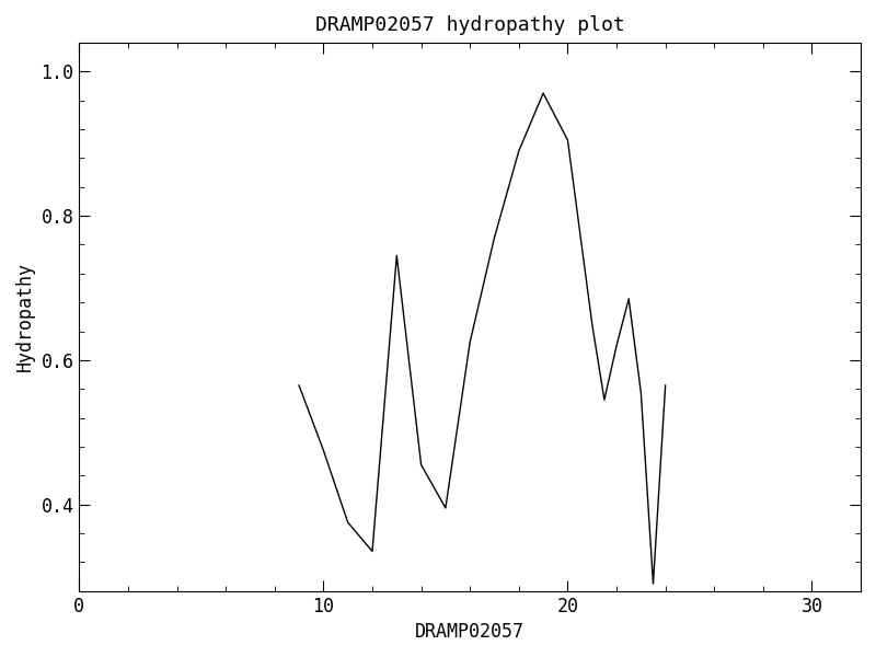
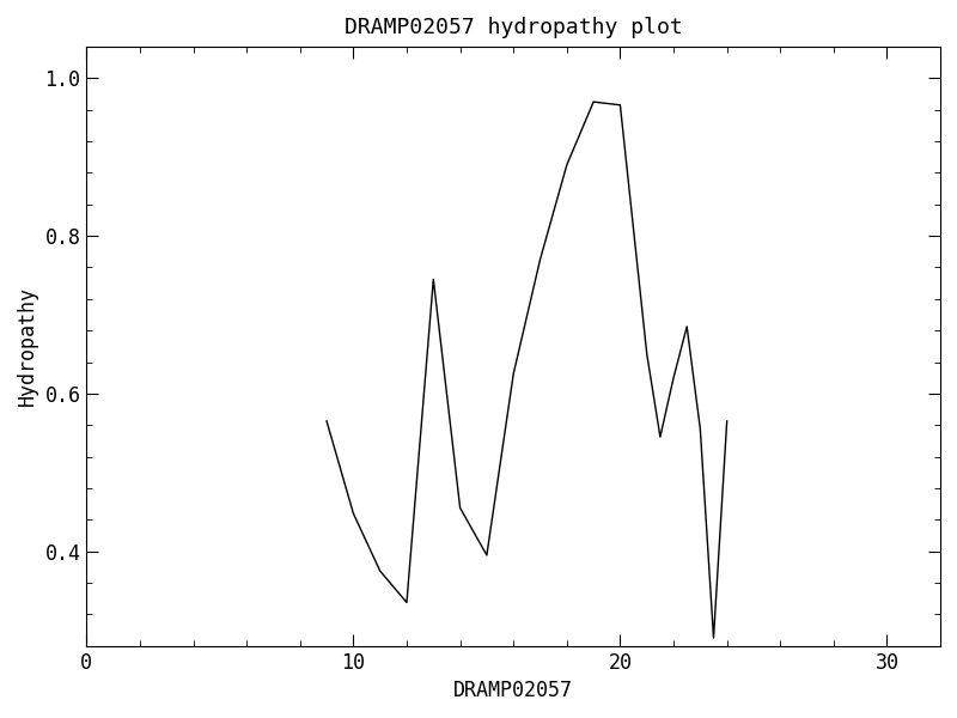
10: 0.475 -> 0.448
20: 0.905 -> 0.966
